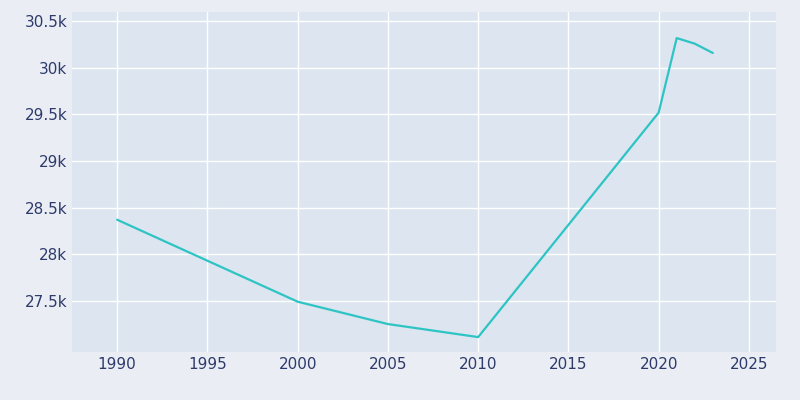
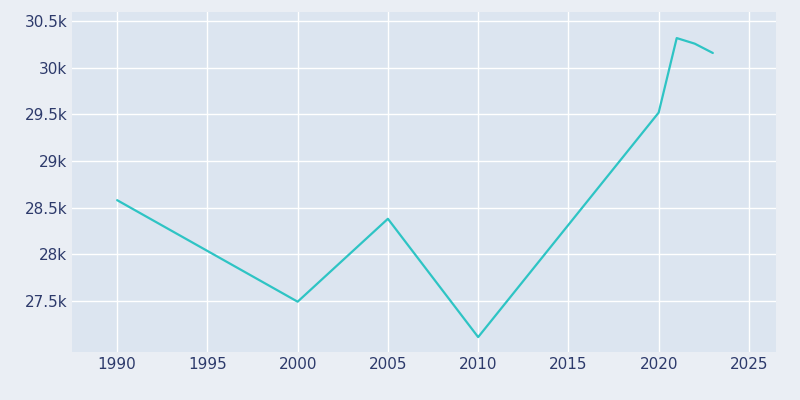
1990: 28.37k -> 28.58k
2005: 27.25k -> 28.38k
